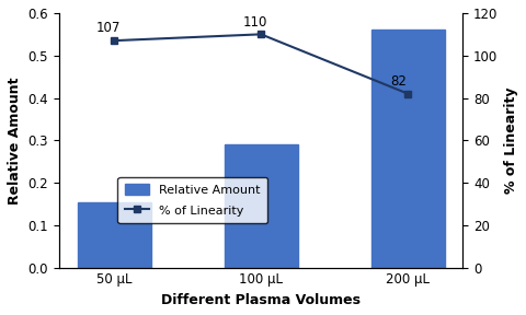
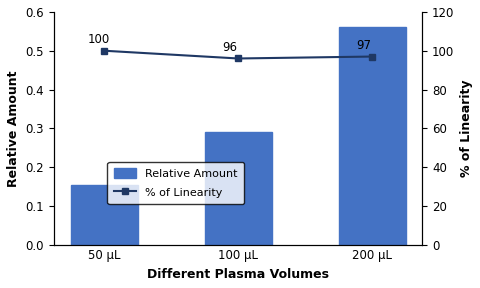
% of Linearity/50 μL: 107 -> 100
% of Linearity/100 μL: 110 -> 96
% of Linearity/200 μL: 82 -> 97
